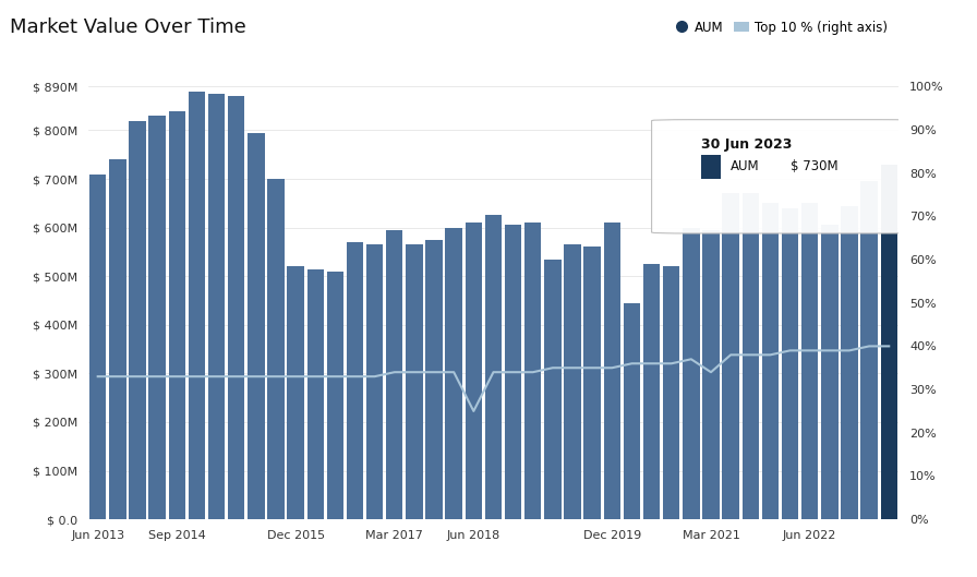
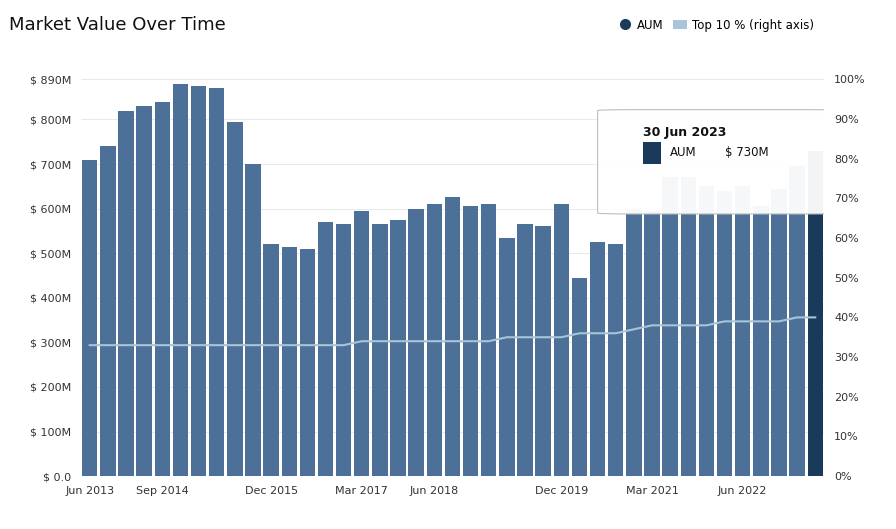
Top 10 % (right axis)/Jun 2018: 25% -> 34%
Top 10 % (right axis)/Mar 2021: 34% -> 38%
